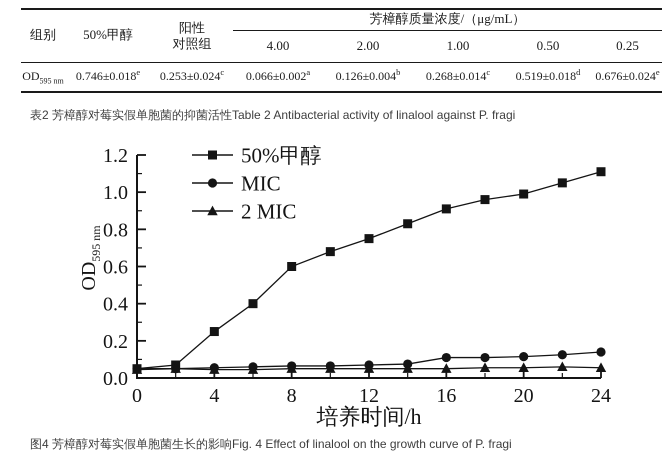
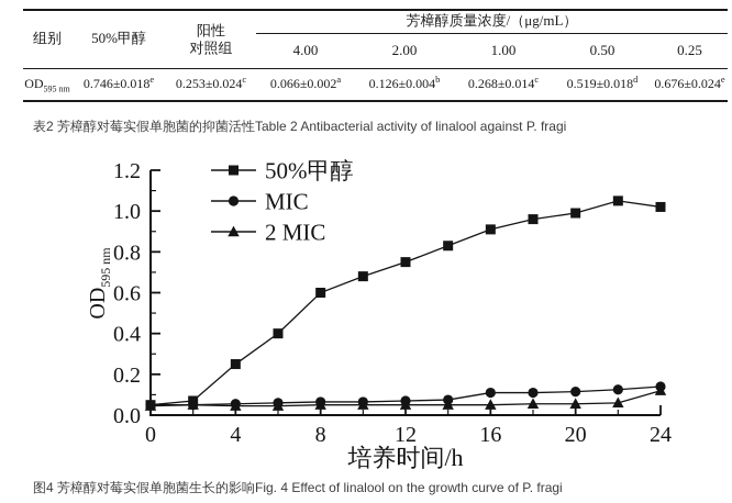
50%甲醇/24: 1.11 -> 1.02
2 MIC/24: 0.06 -> 0.12
